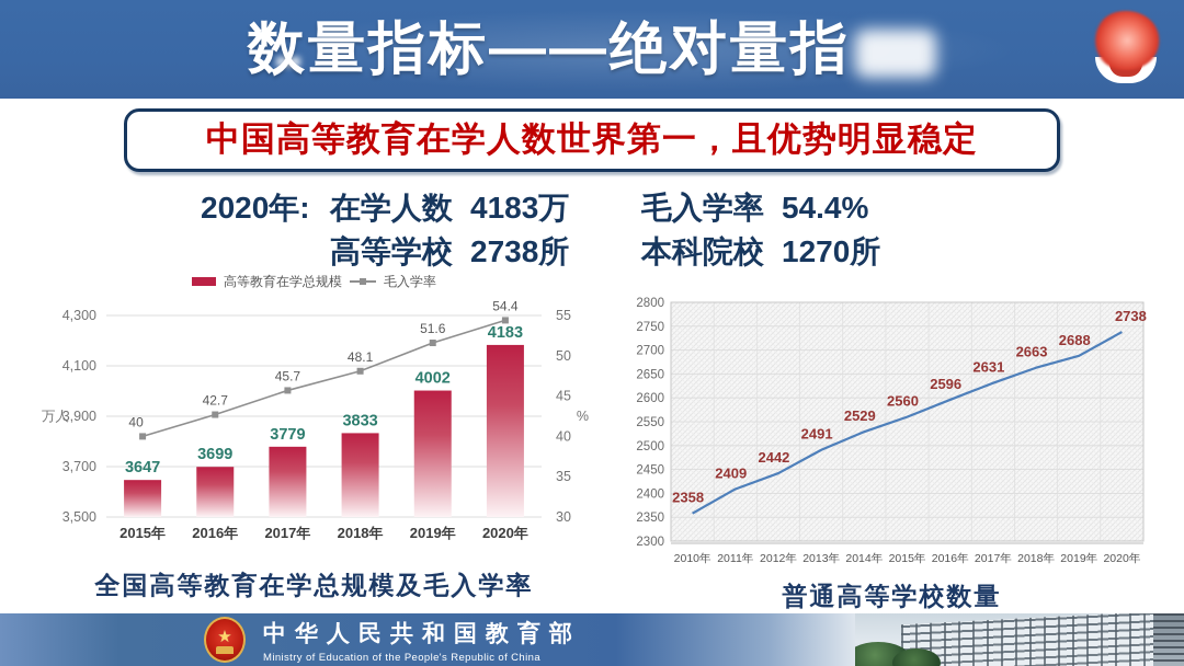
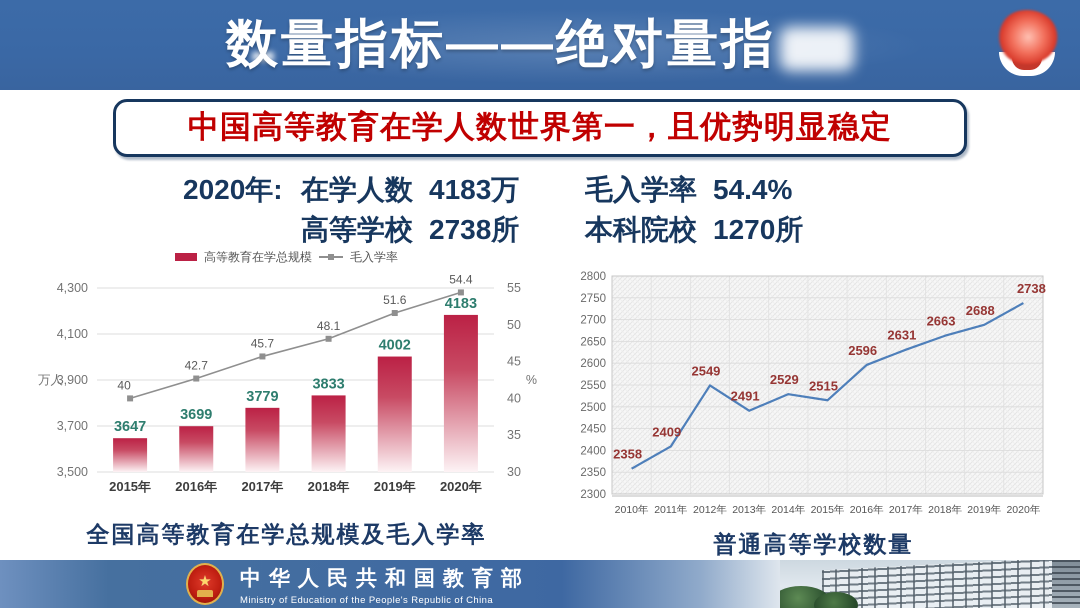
普通高等学校数量/2012年: 2442 -> 2549
普通高等学校数量/2015年: 2560 -> 2515
